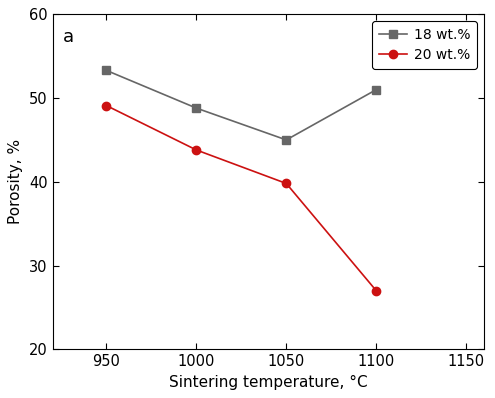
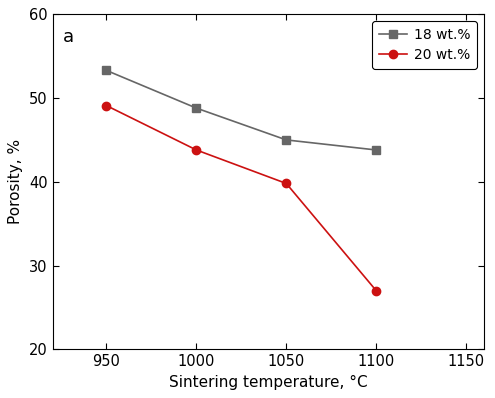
18 wt.%/1100: 51.0 -> 43.8
